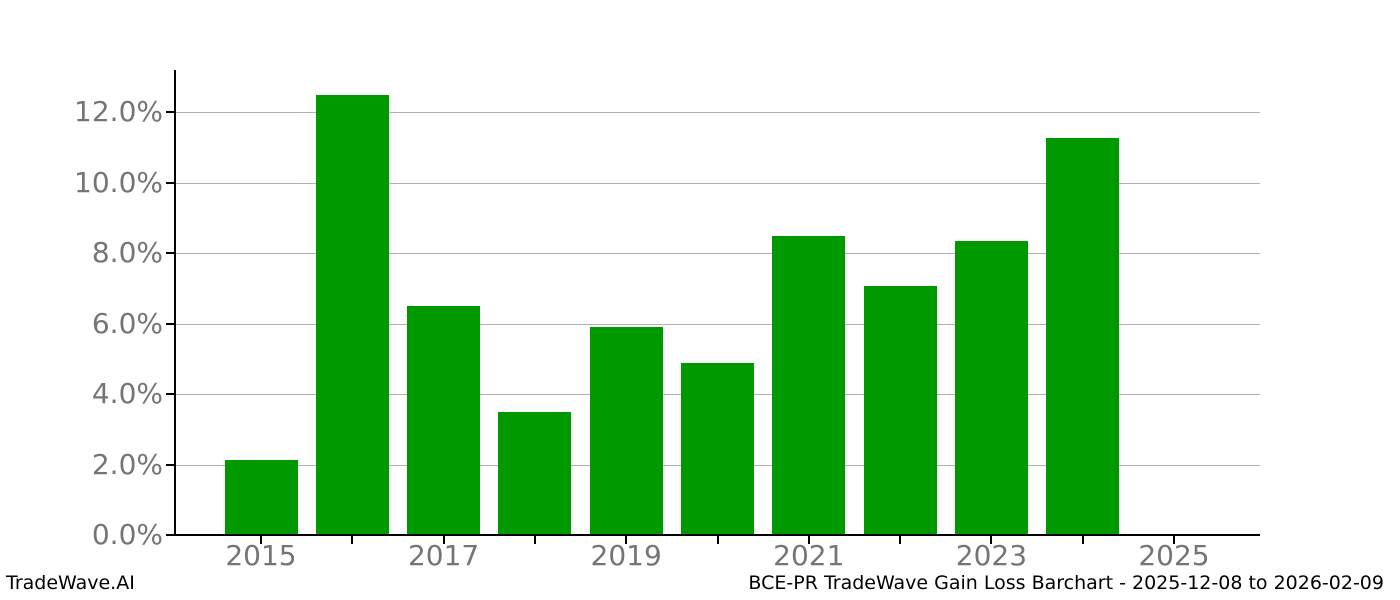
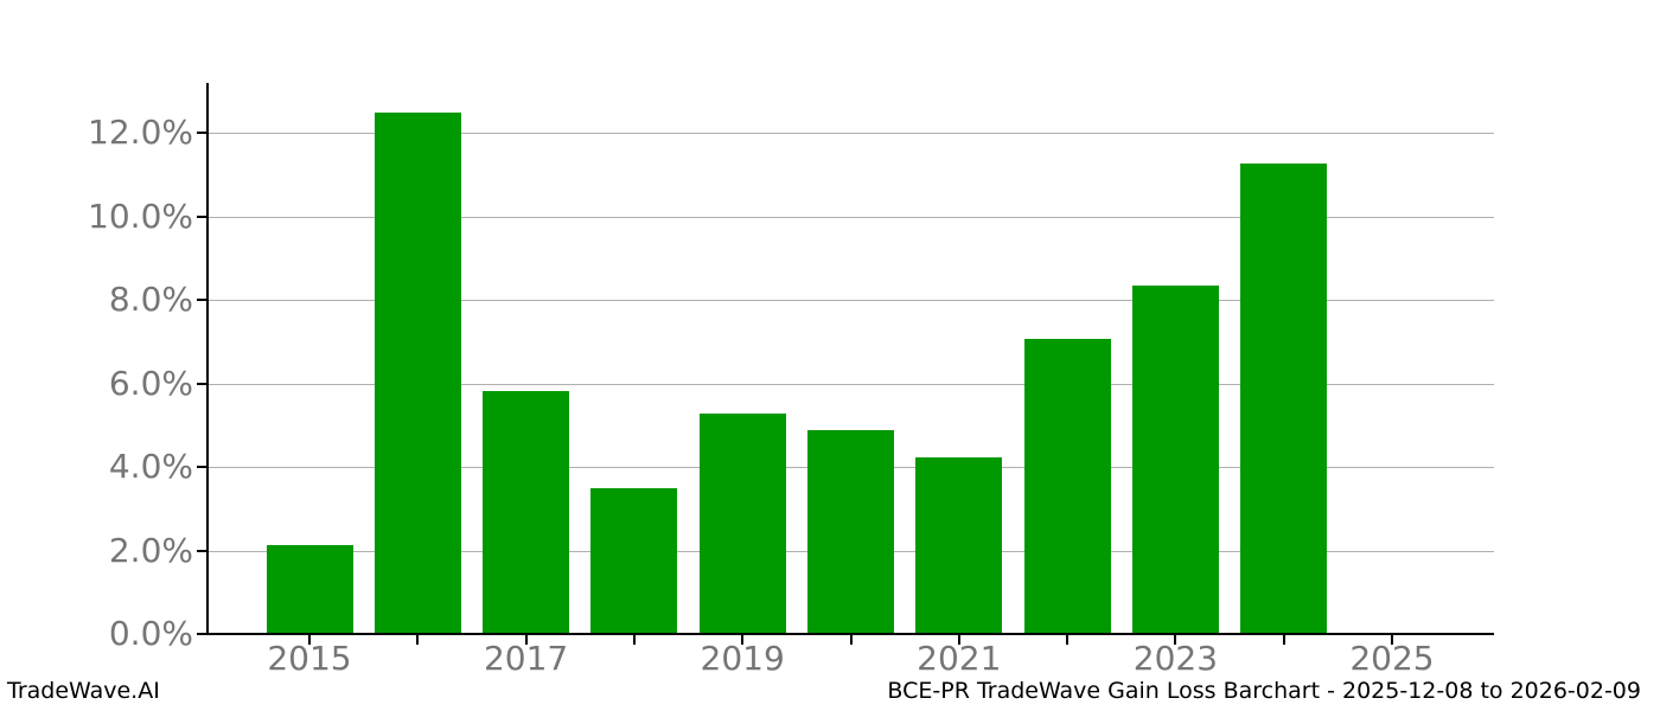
2017: 6.5% -> 5.8%
2019: 5.9% -> 5.3%
2021: 8.5% -> 4.2%
